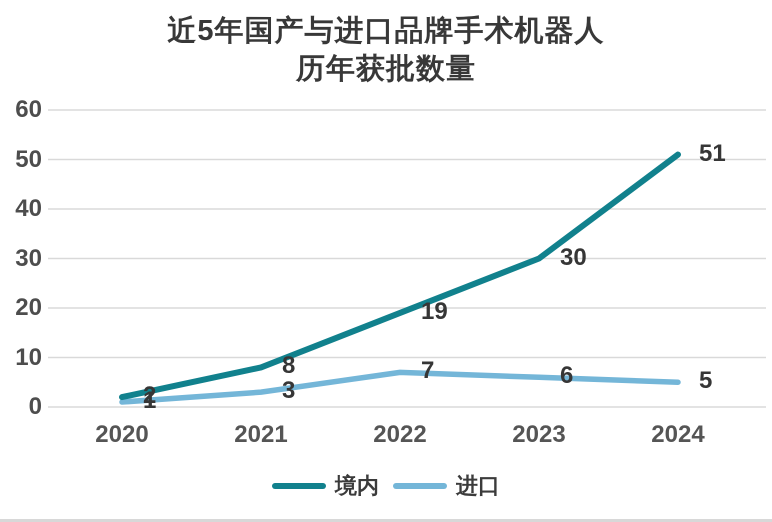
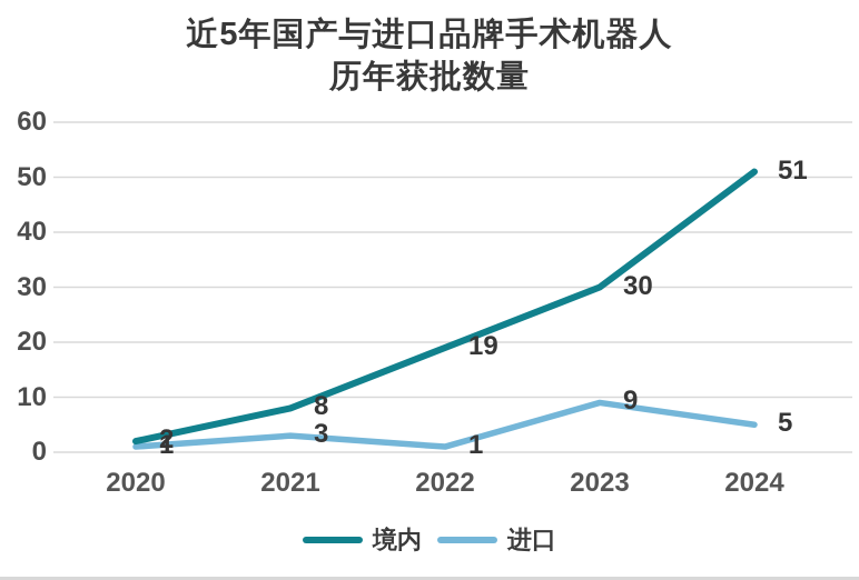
进口/2022: 7 -> 1
进口/2023: 6 -> 9
